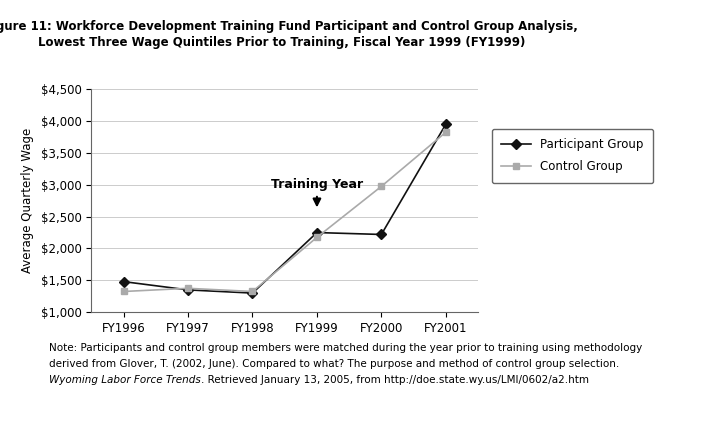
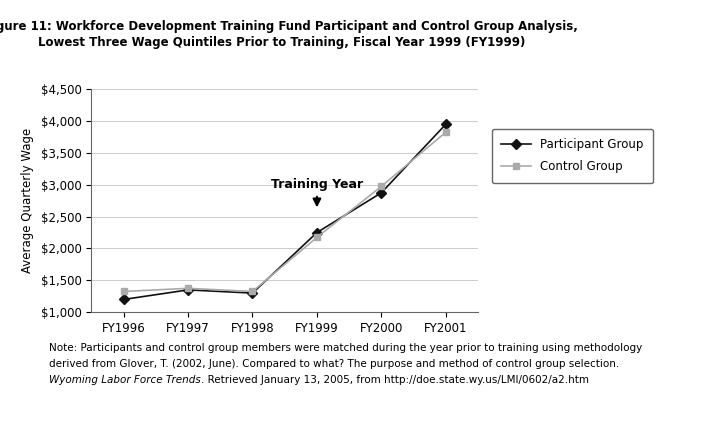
Participant Group/FY1996: $1,480 -> $1,200
Participant Group/FY2000: $2,220 -> $2,880
